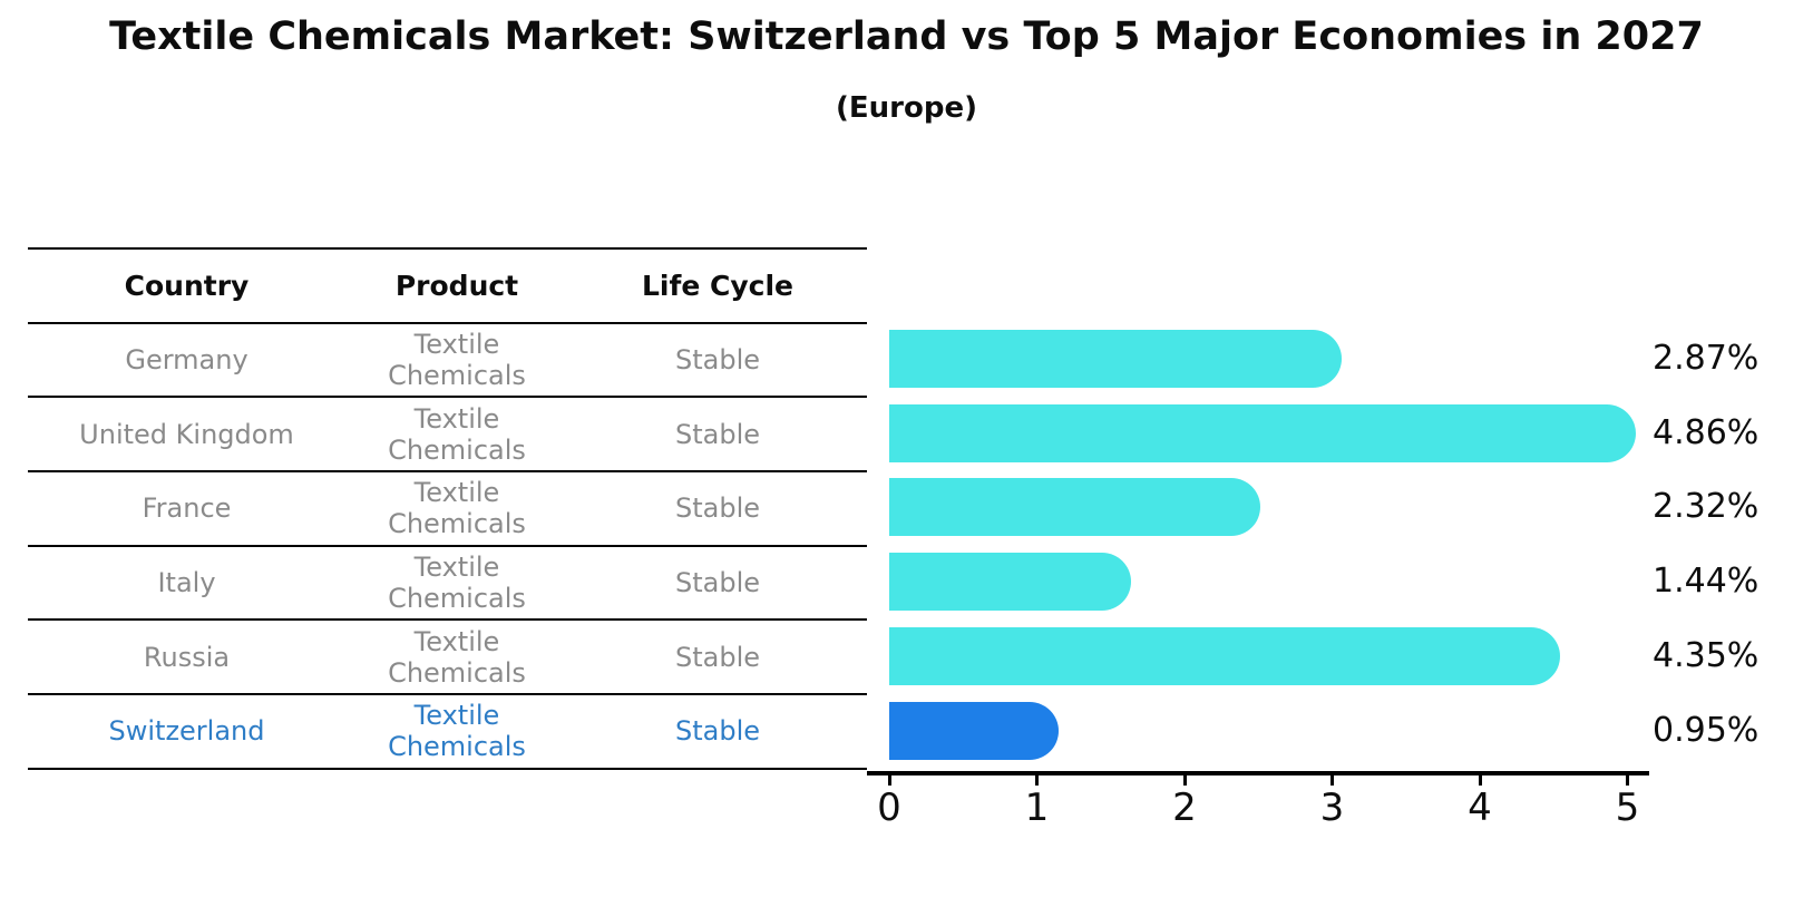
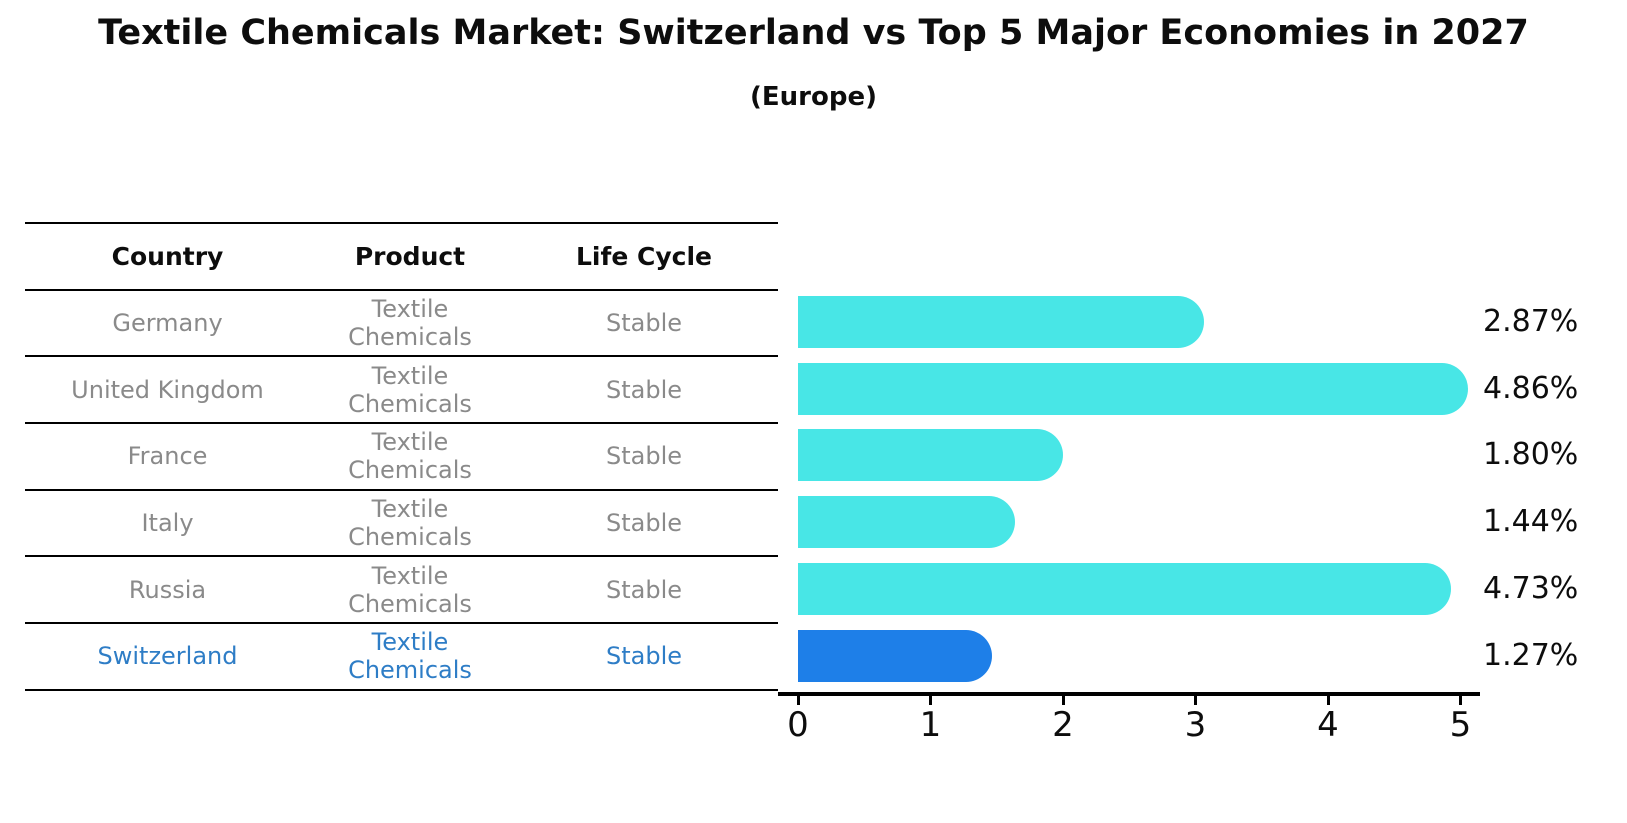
France: 2.32% -> 1.80%
Russia: 4.35% -> 4.73%
Switzerland: 0.95% -> 1.27%
